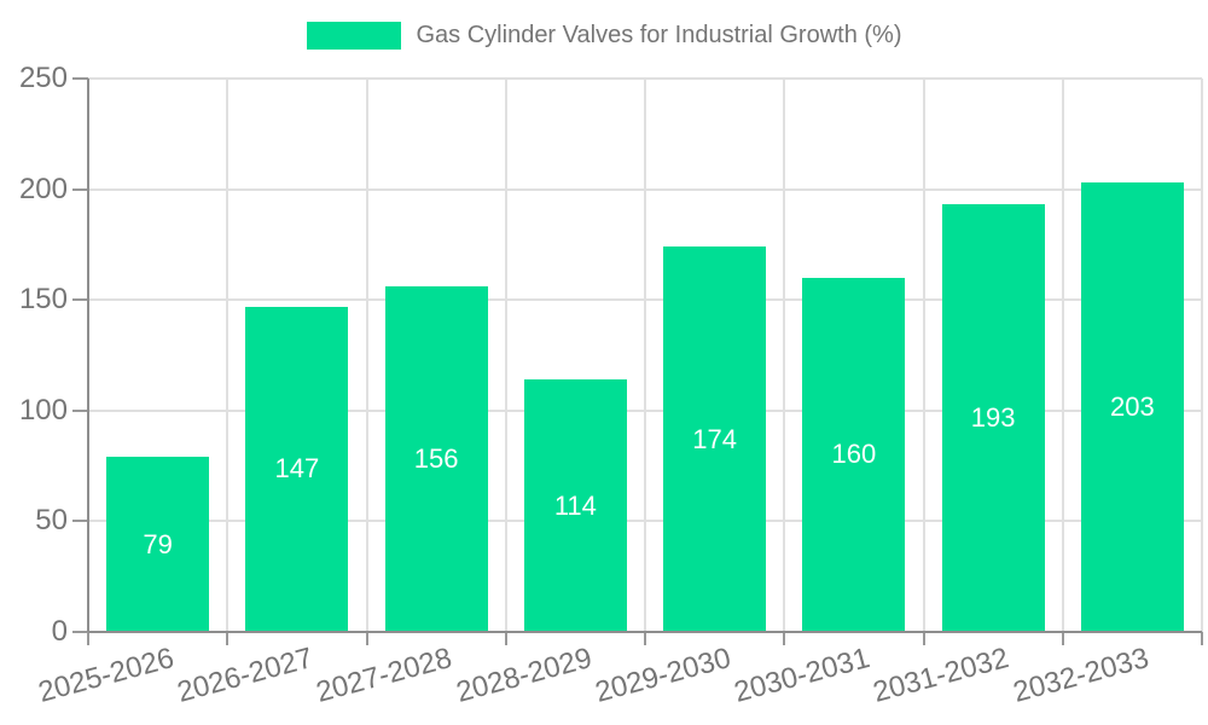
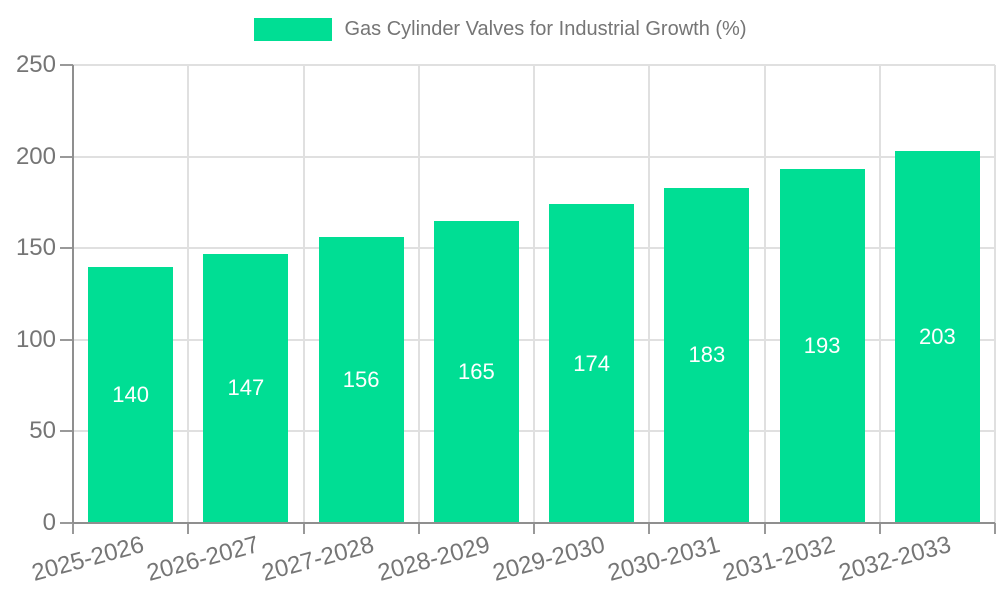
2025-2026: 79 -> 140
2028-2029: 114 -> 165
2030-2031: 160 -> 183
